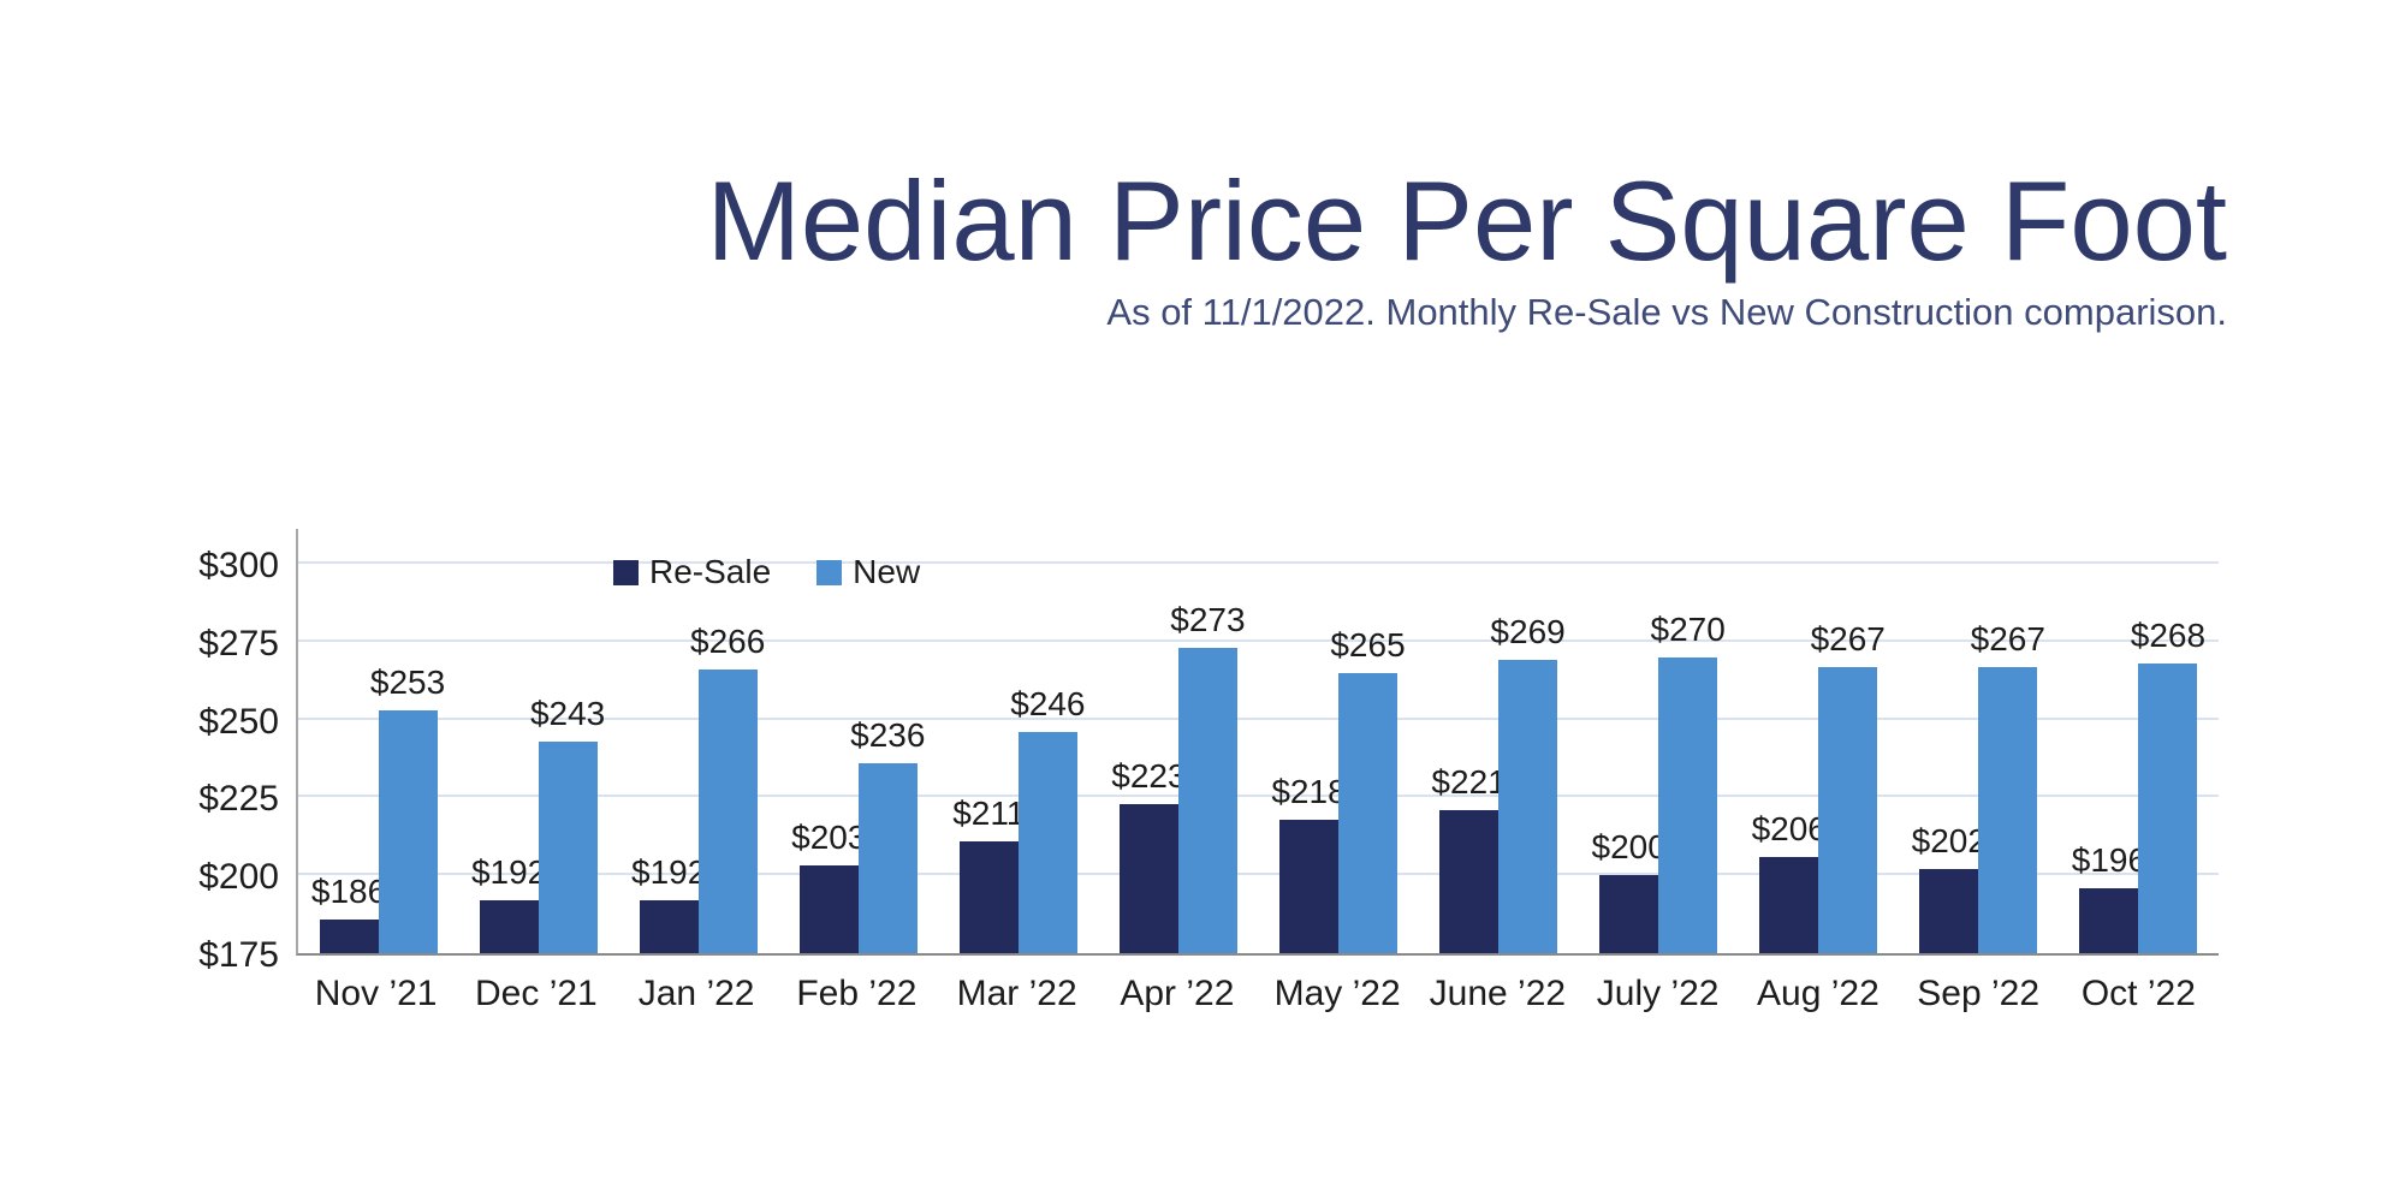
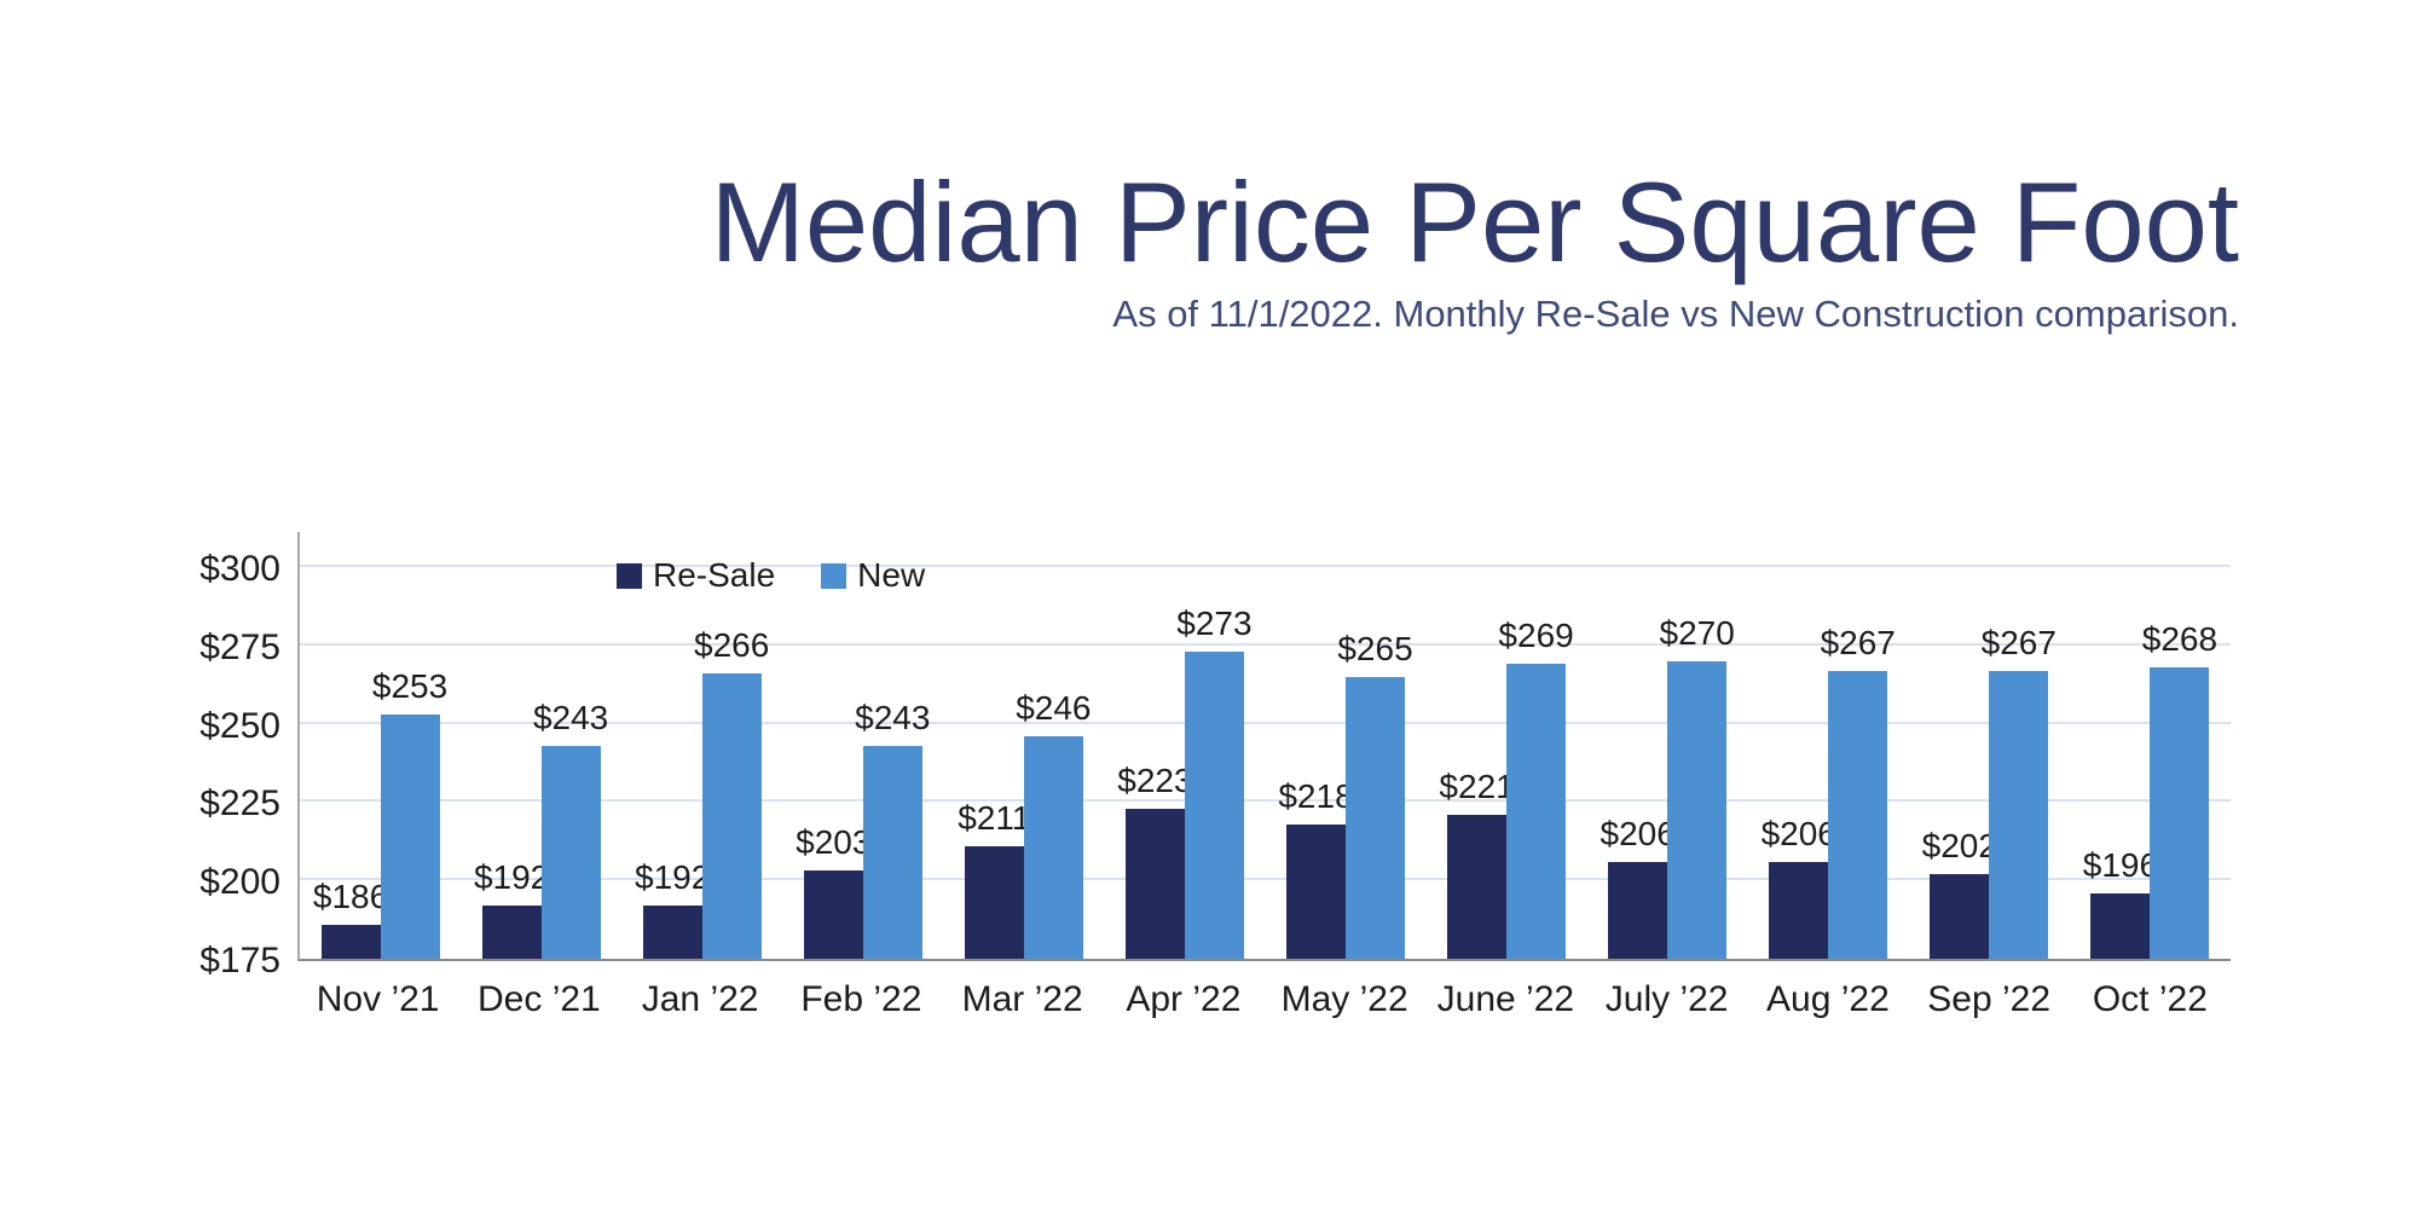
New/Feb ’22: $236 -> $243
Re-Sale/July ’22: $200 -> $206
